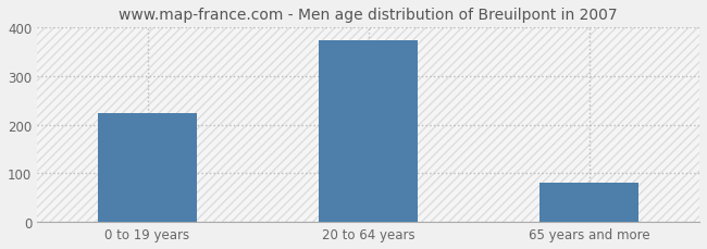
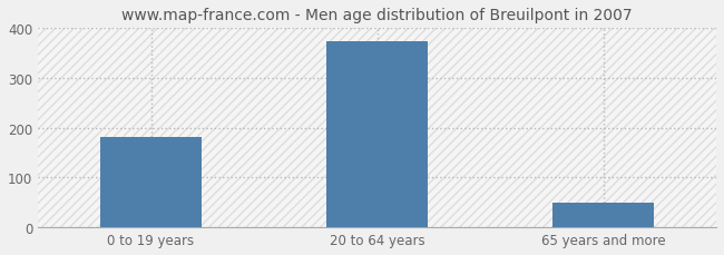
0 to 19 years: 225 -> 181
65 years and more: 80 -> 49
